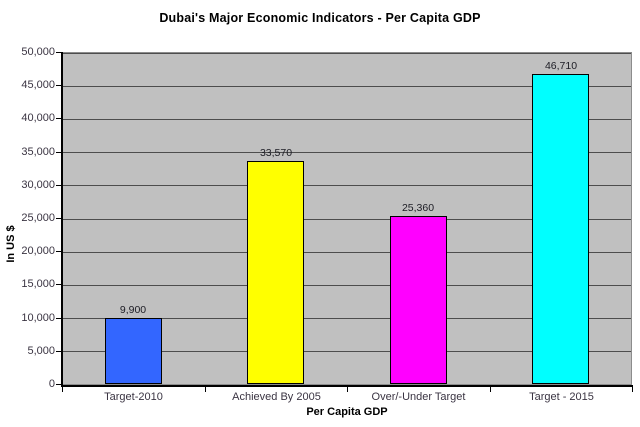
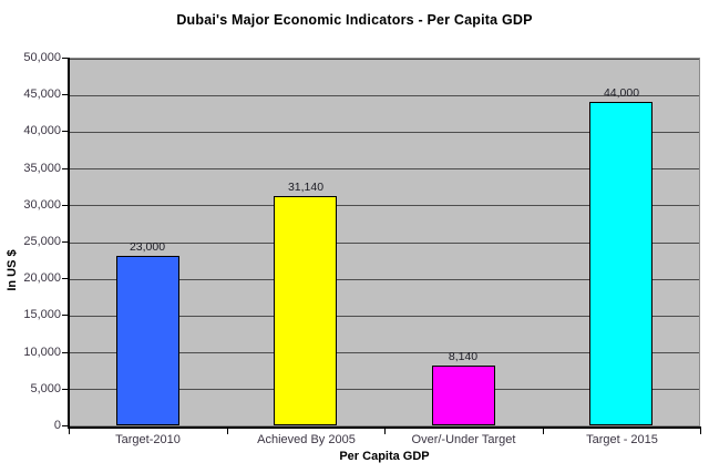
Target-2010: 9,900 -> 23,000
Achieved By 2005: 33,570 -> 31,140
Over/-Under Target: 25,360 -> 8,140
Target - 2015: 46,710 -> 44,000
